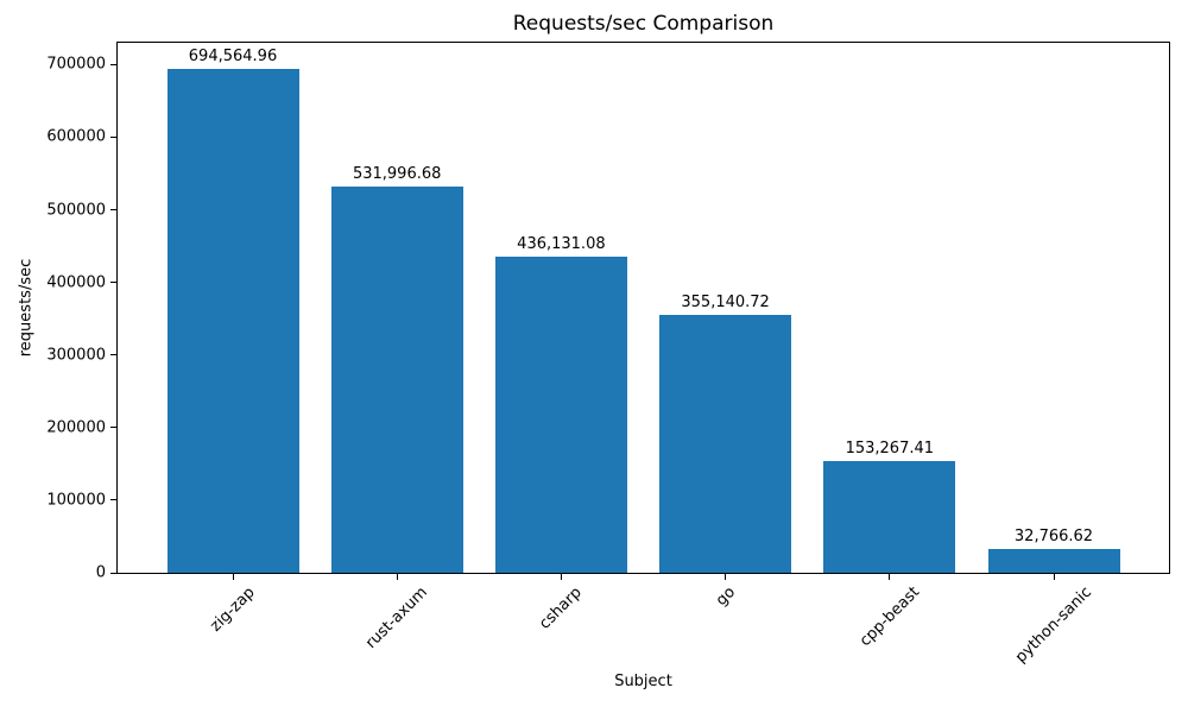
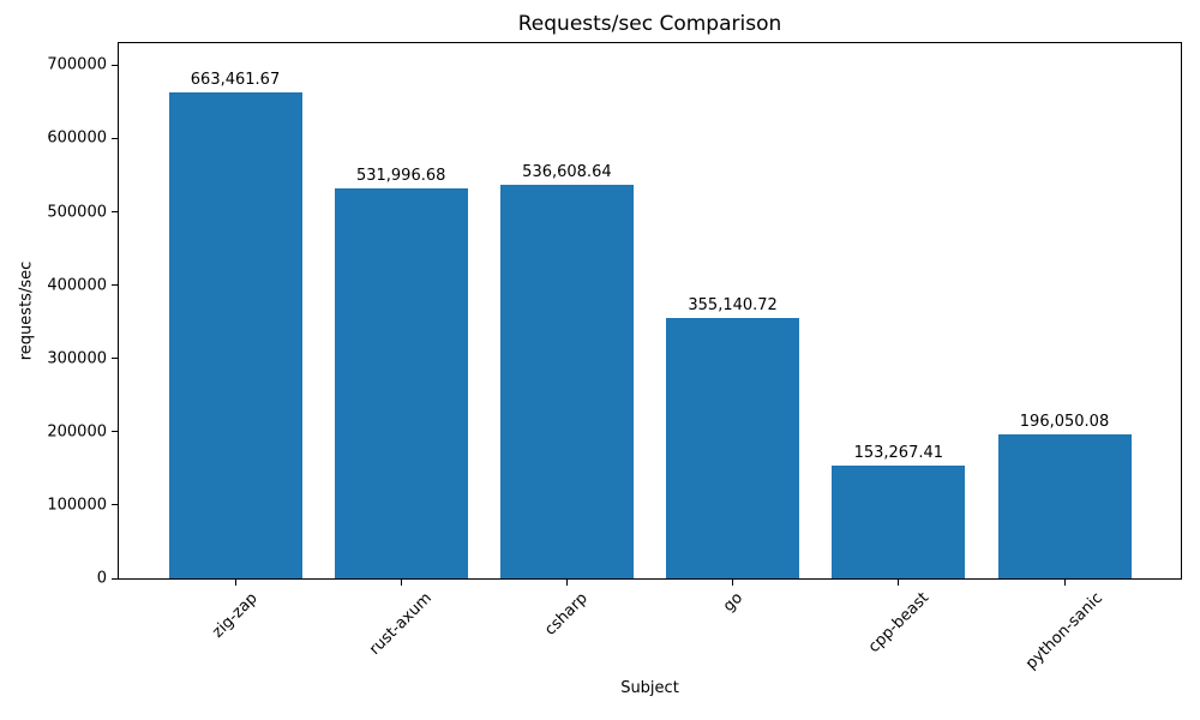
zig-zap: 694,564.96 -> 663,461.67
csharp: 436,131.08 -> 536,608.64
python-sanic: 32,766.62 -> 196,050.08
